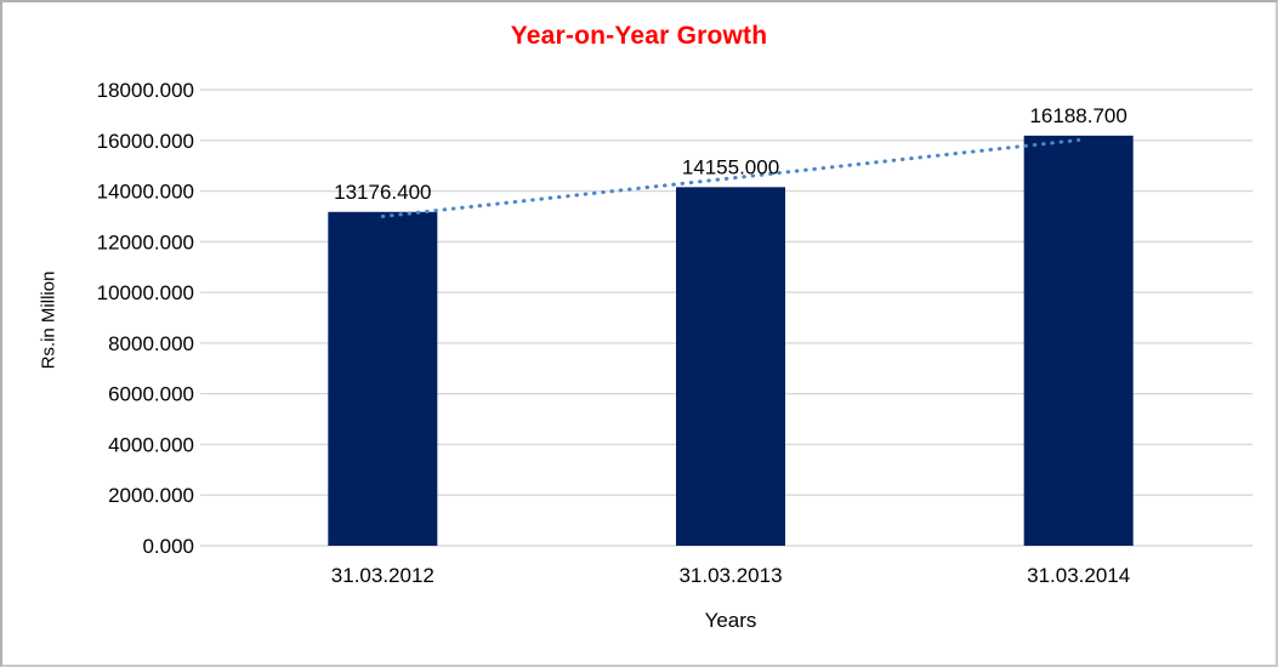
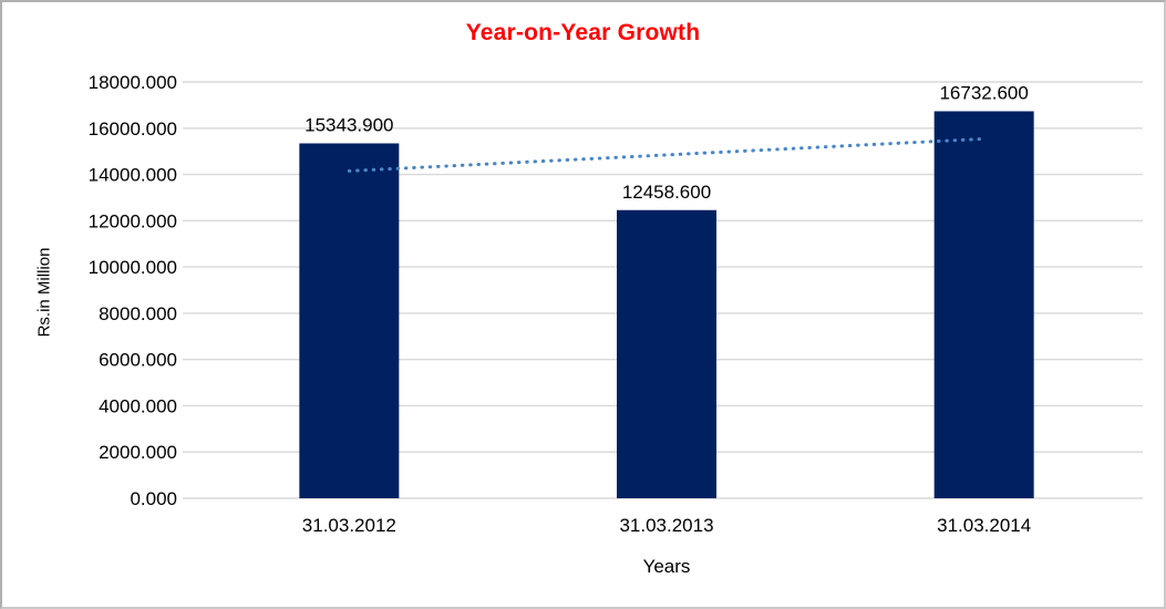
31.03.2012: 13176.400 -> 15343.900
31.03.2013: 14155.000 -> 12458.600
31.03.2014: 16188.700 -> 16732.600
